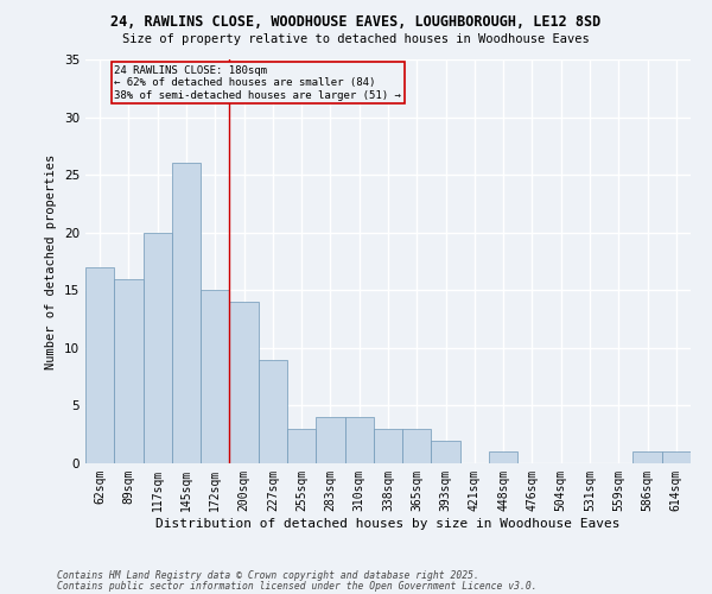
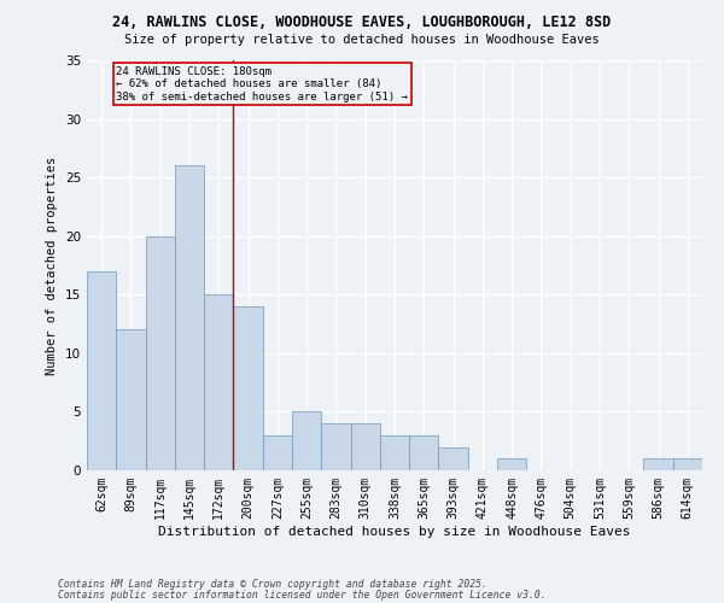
89sqm: 16 -> 12
227sqm: 9 -> 3
255sqm: 3 -> 5
